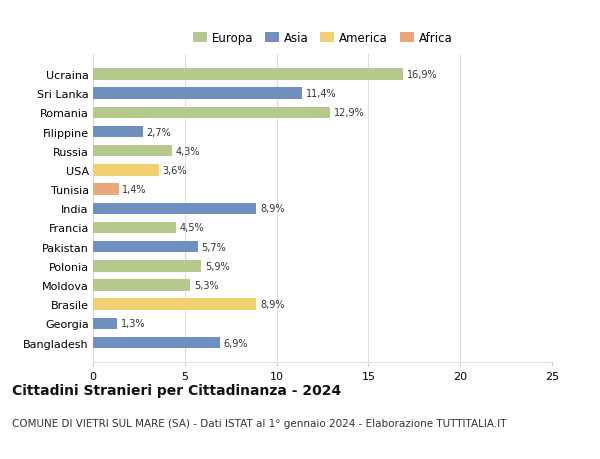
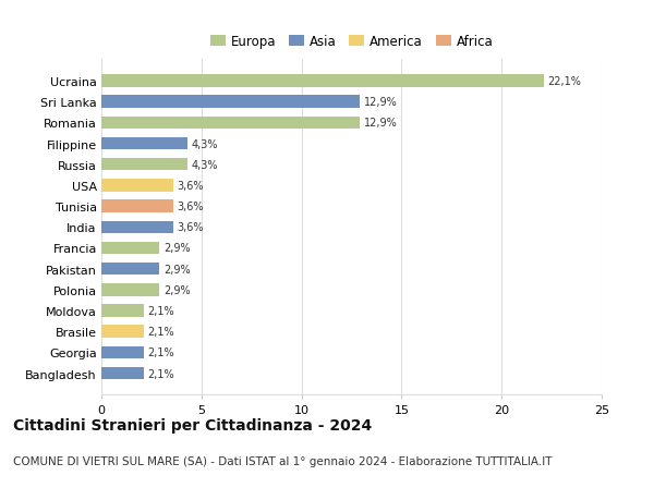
Ucraina: 16,9% -> 22,1%
Sri Lanka: 11,4% -> 12,9%
Filippine: 2,7% -> 4,3%
Tunisia: 1,4% -> 3,6%
India: 8,9% -> 3,6%
Francia: 4,5% -> 2,9%
Pakistan: 5,7% -> 2,9%
Polonia: 5,9% -> 2,9%
Moldova: 5,3% -> 2,1%
Brasile: 8,9% -> 2,1%
Georgia: 1,3% -> 2,1%
Bangladesh: 6,9% -> 2,1%
